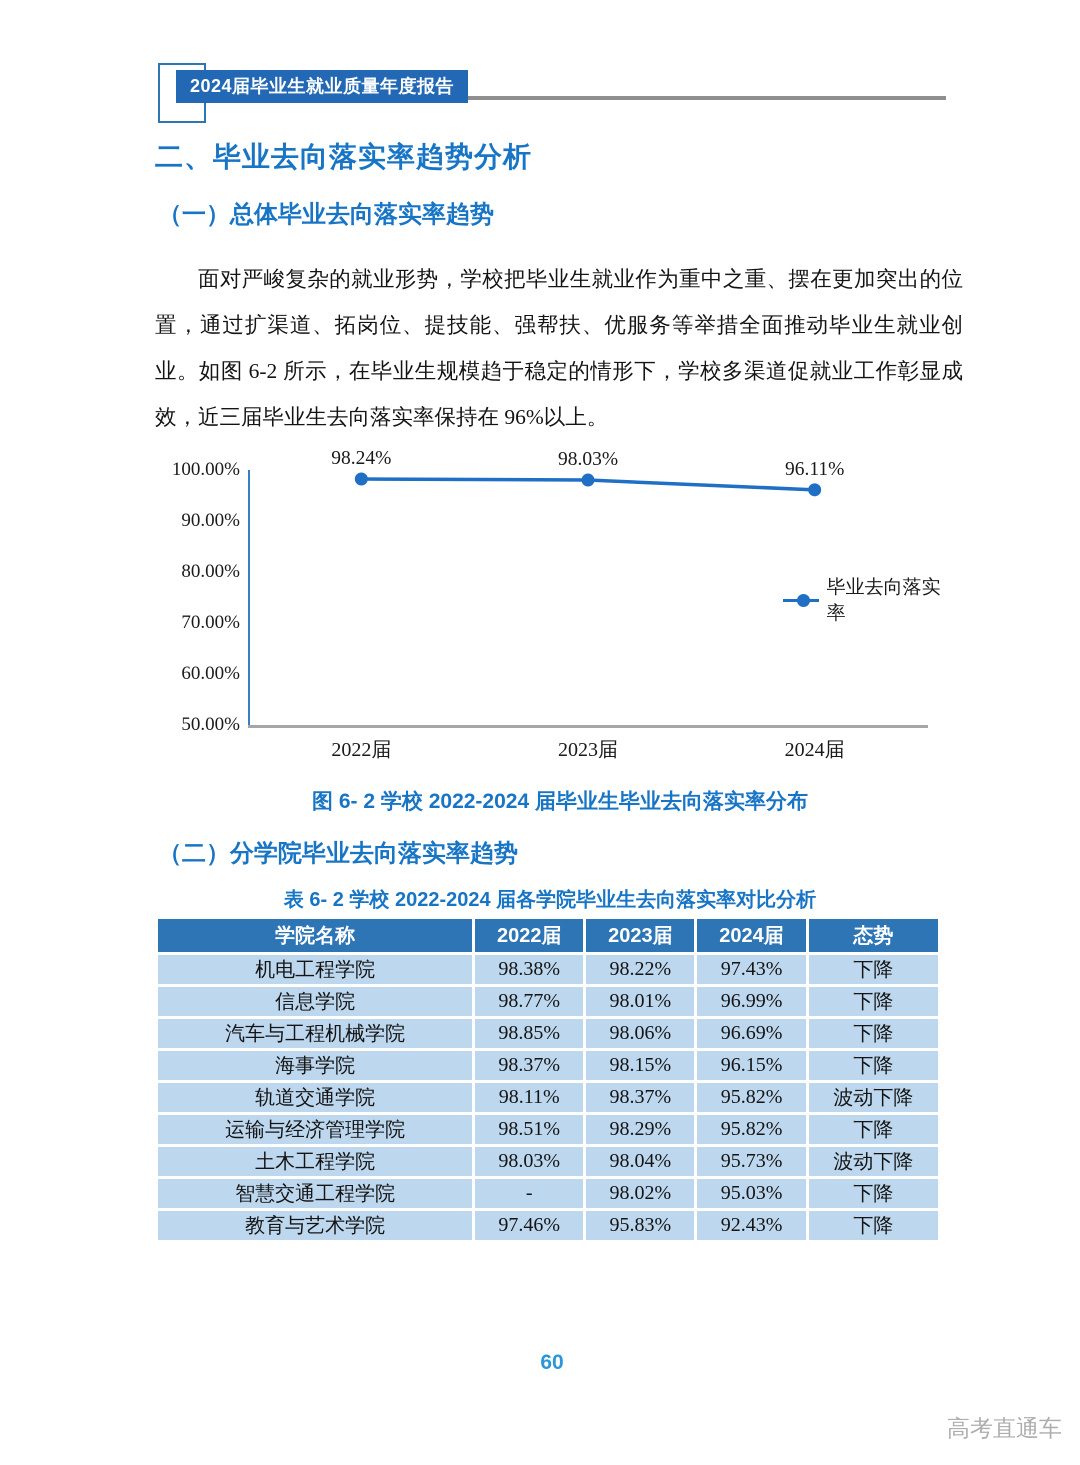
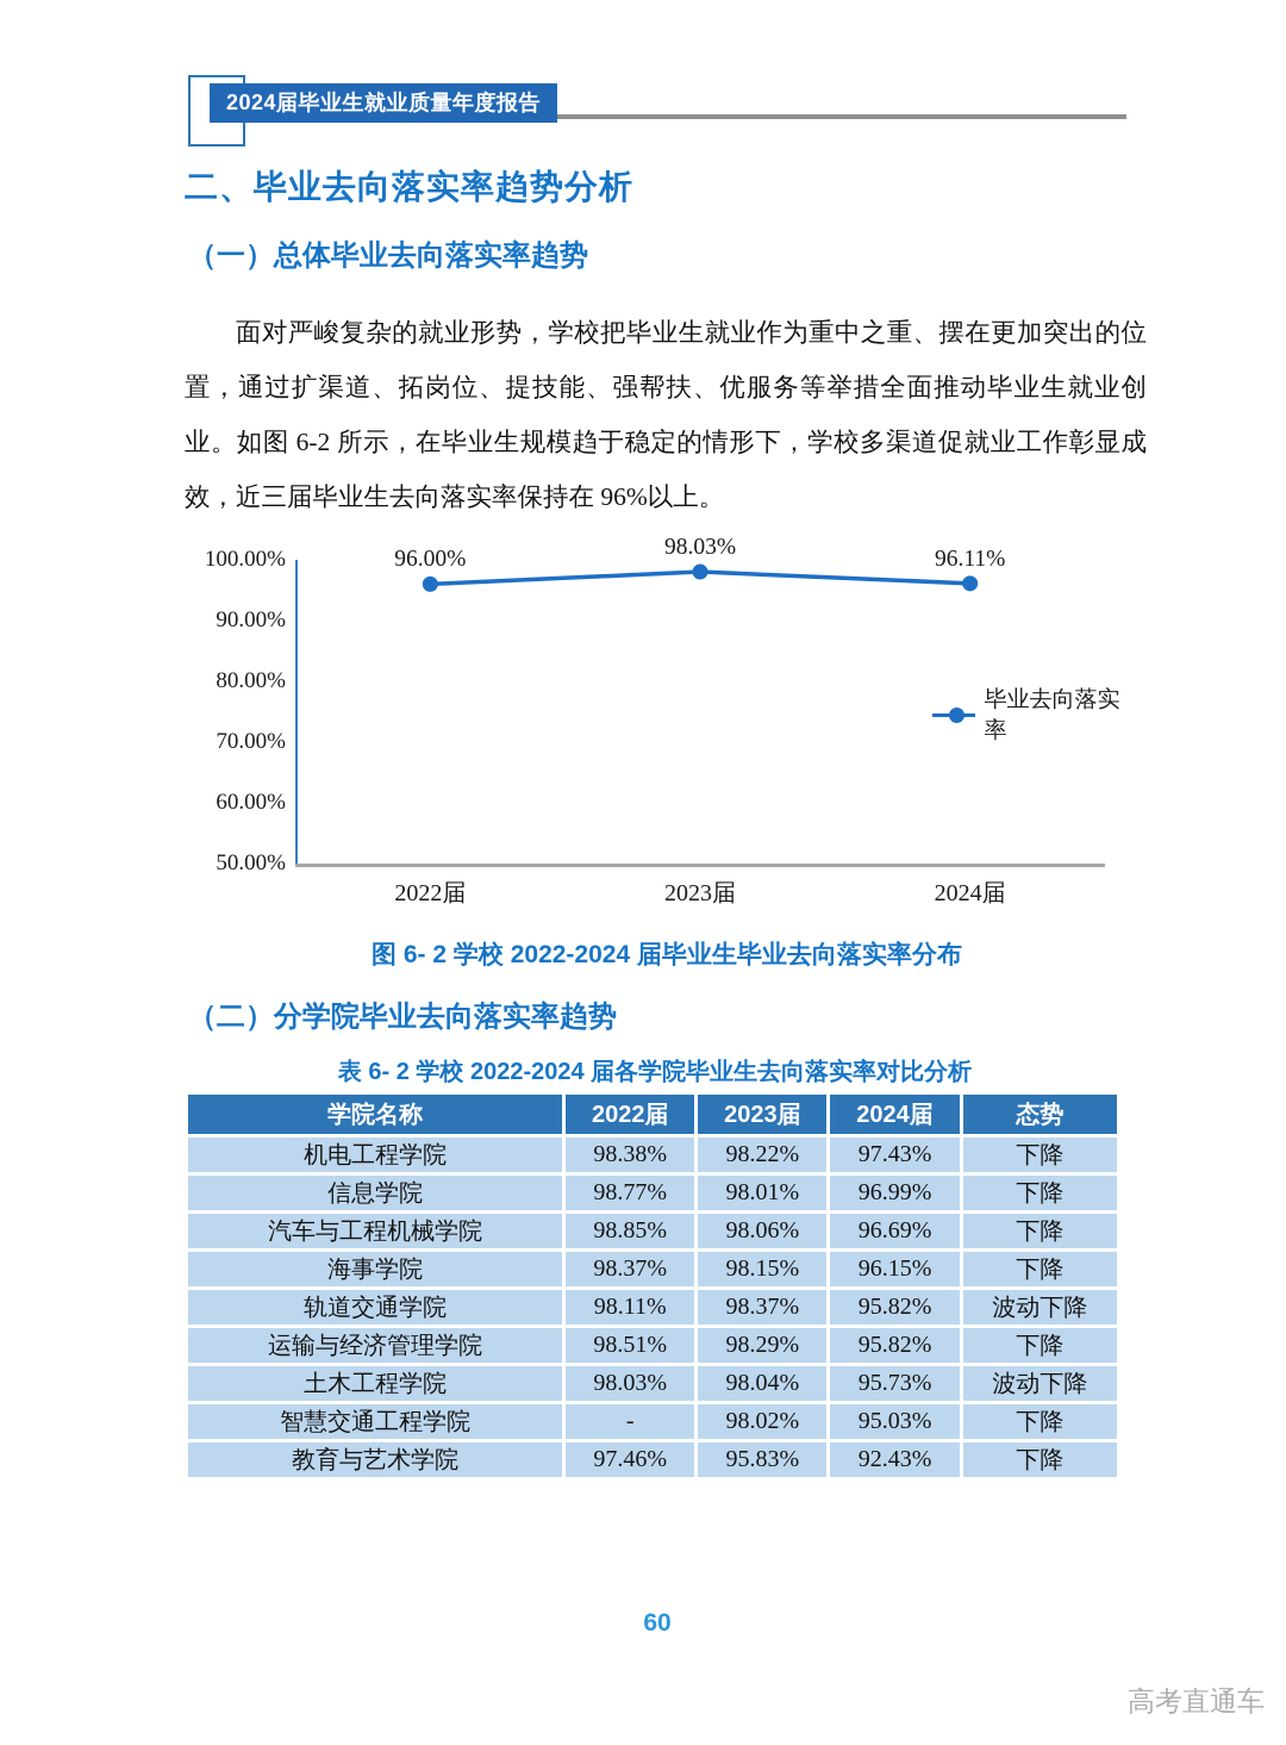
2022届: 98.24% -> 96.00%
